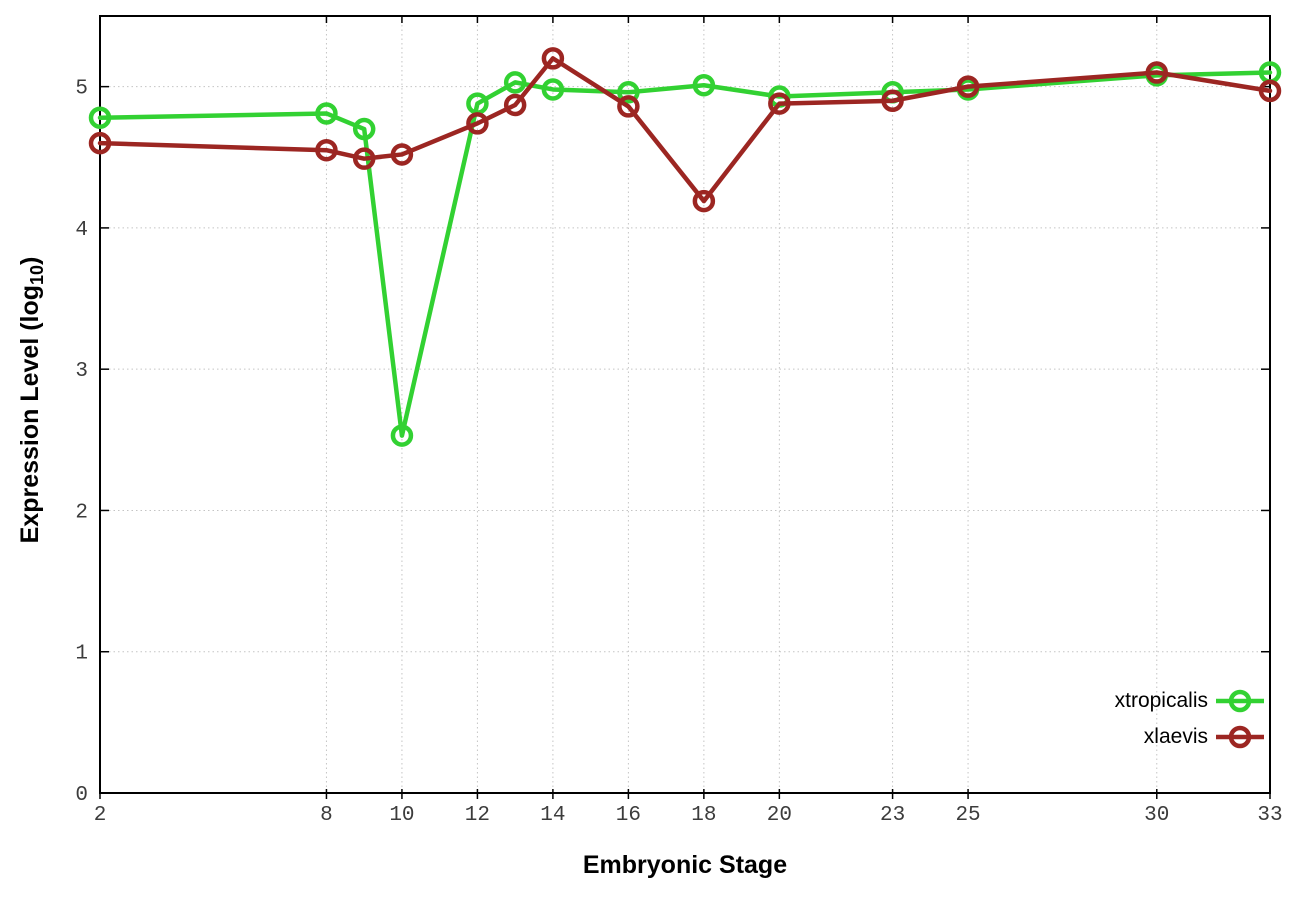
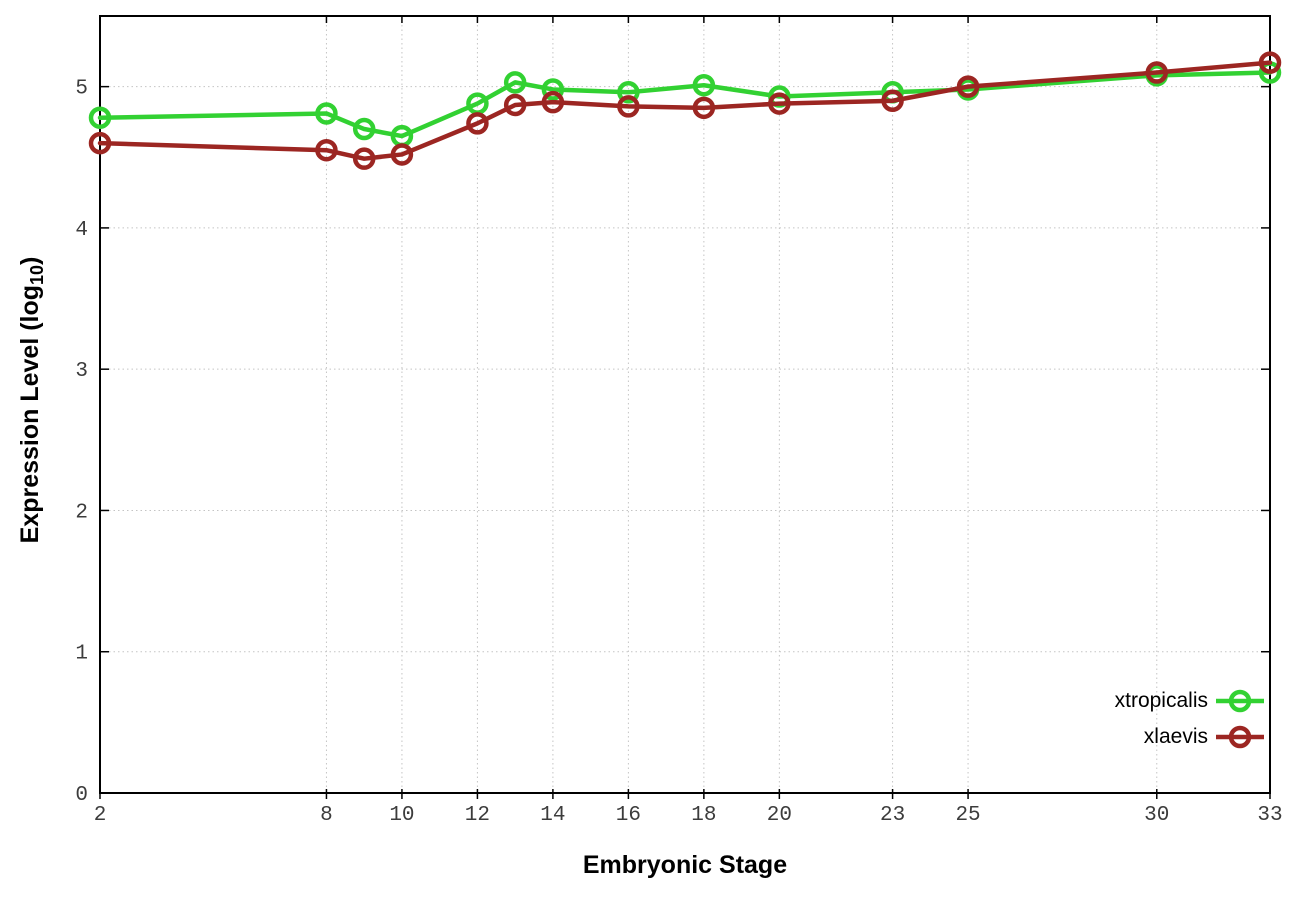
xtropicalis/10: 2.53 -> 4.65
xlaevis/14: 5.20 -> 4.89
xlaevis/18: 4.19 -> 4.85
xlaevis/33: 4.97 -> 5.17
